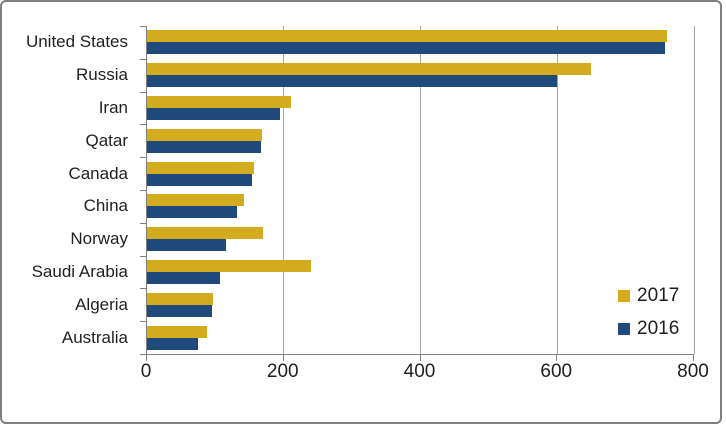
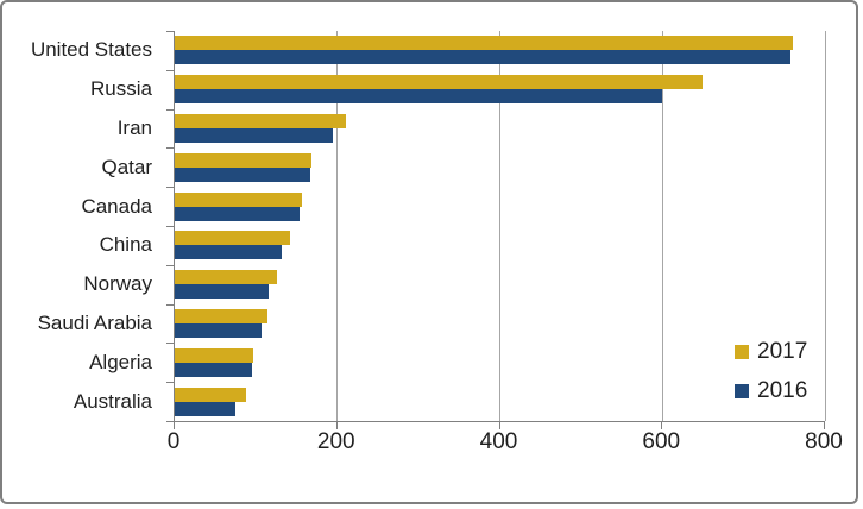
2017/Norway: 170 -> 130
2017/Saudi Arabia: 240 -> 110
